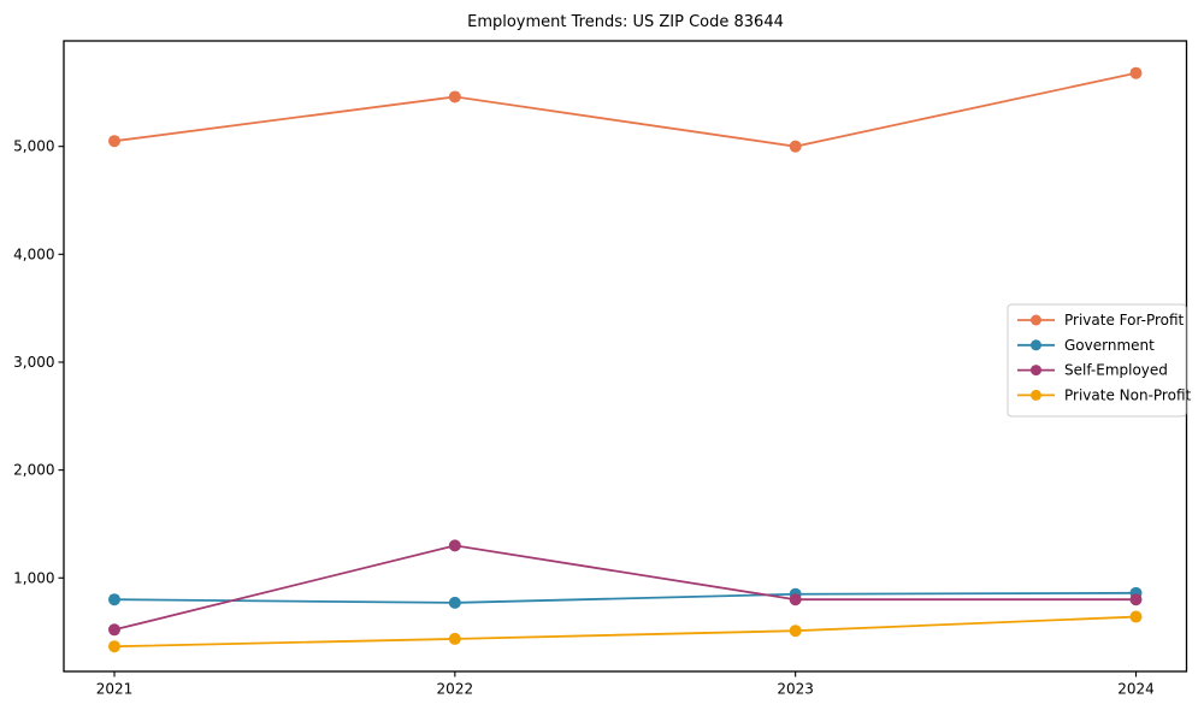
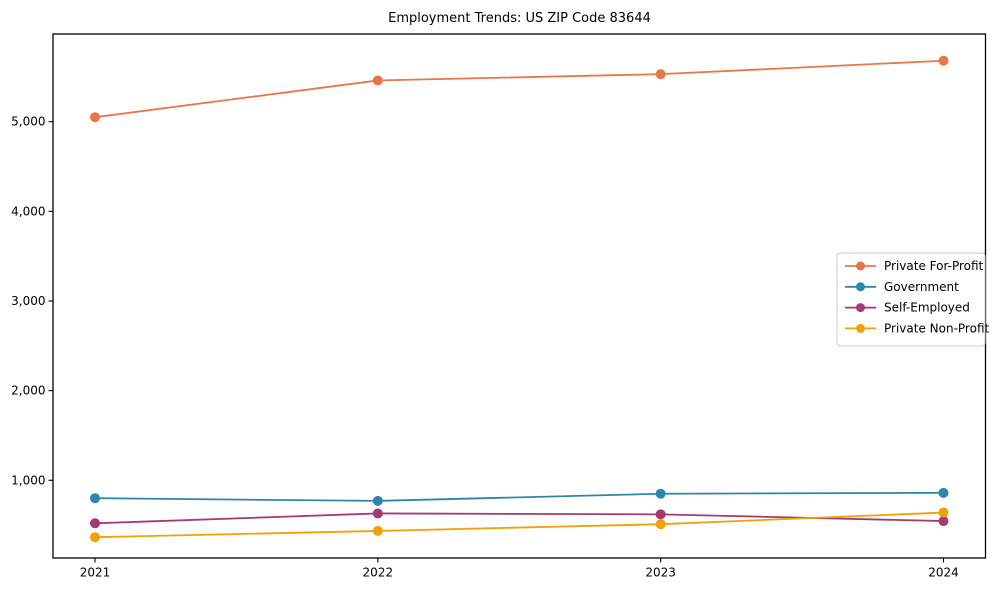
Self-Employed/2022: 1300 -> 600
Private For-Profit/2023: 5000 -> 5500
Self-Employed/2023: 800 -> 600
Self-Employed/2024: 800 -> 500
